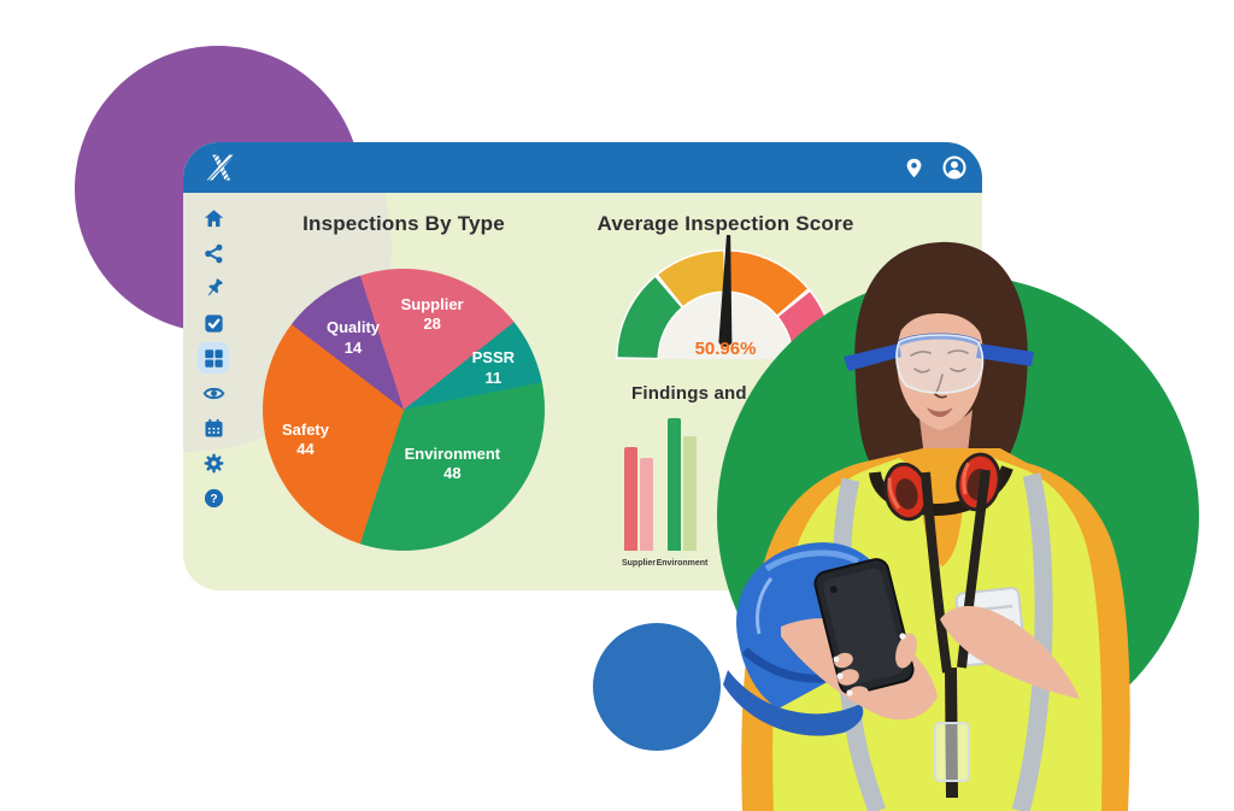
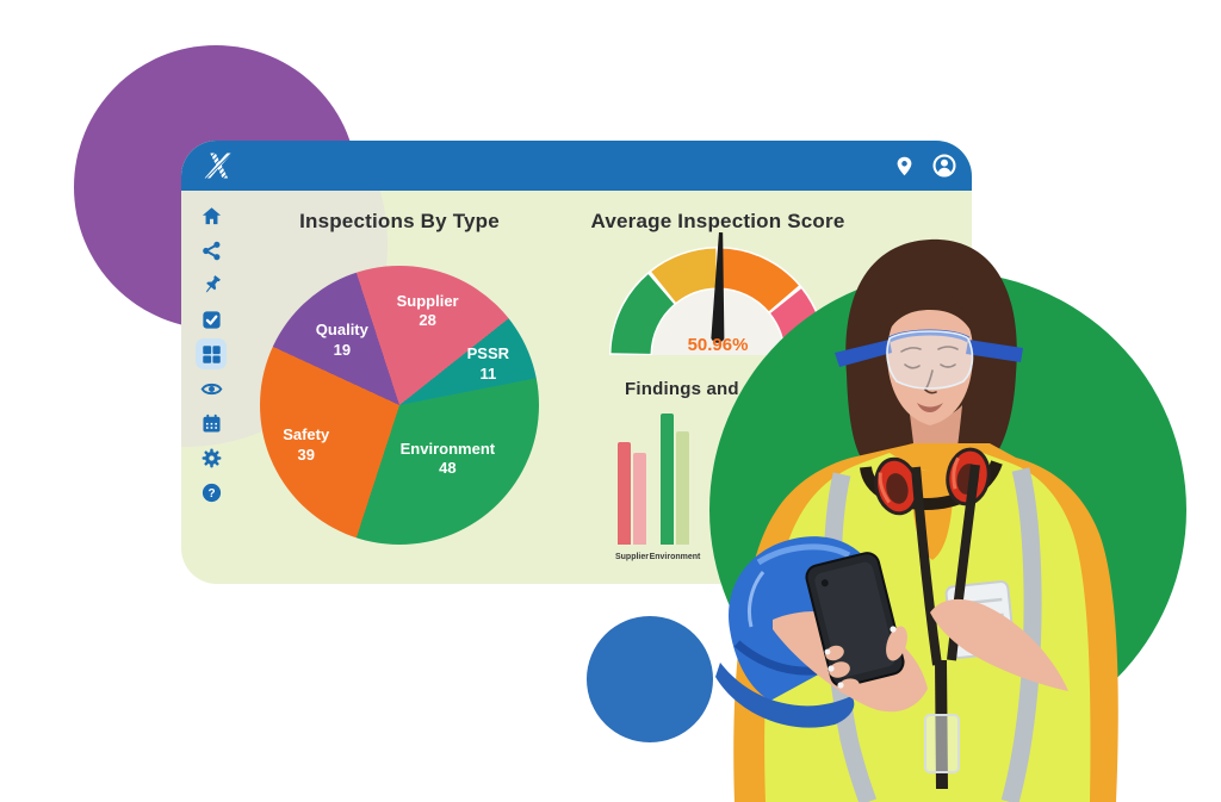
Inspections By Type/Safety: 44 -> 39
Inspections By Type/Quality: 14 -> 19
